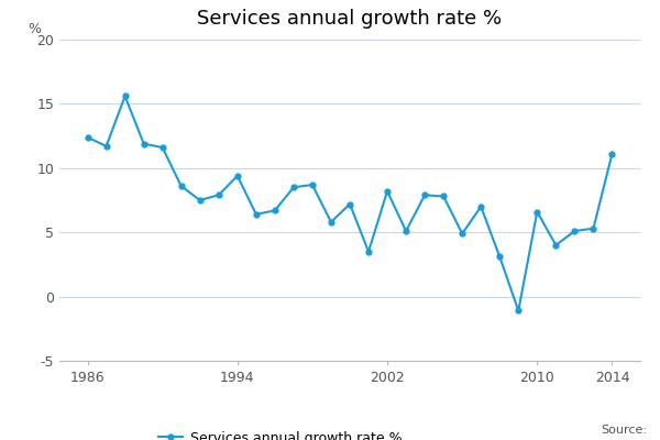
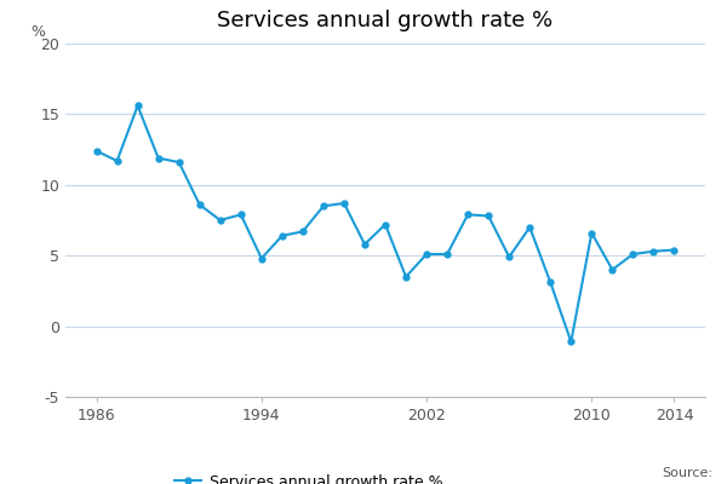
1994: 9.4 -> 4.8
2002: 8.2 -> 5.1
2014: 11.1 -> 5.4
